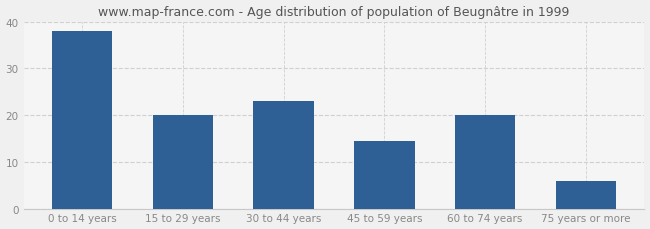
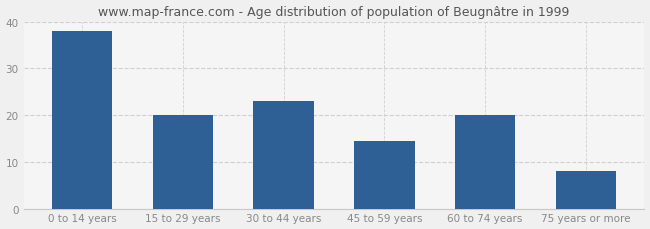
75 years or more: 6.0 -> 8.0
